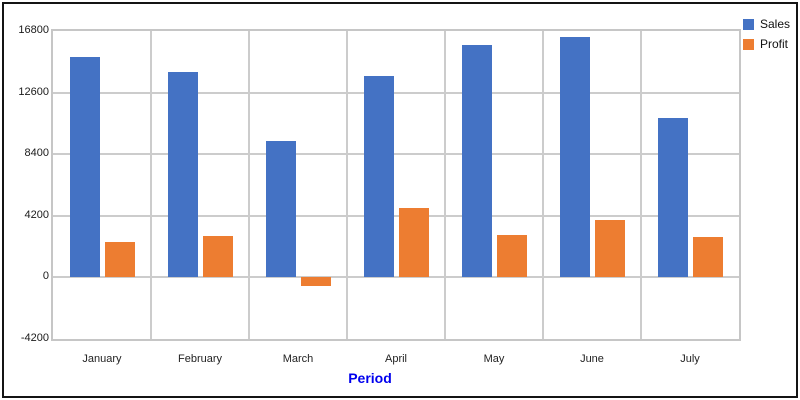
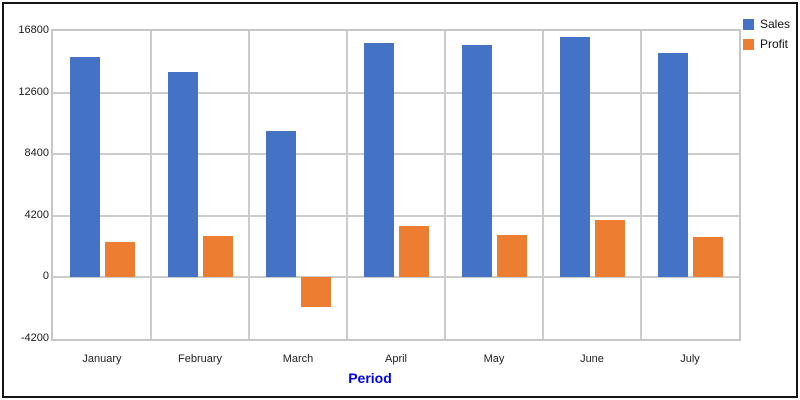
Sales/March: 9300 -> 10000
Profit/March: -600 -> -2000
Sales/April: 13700 -> 16000
Profit/April: 4700 -> 3500
Sales/July: 10900 -> 15300
